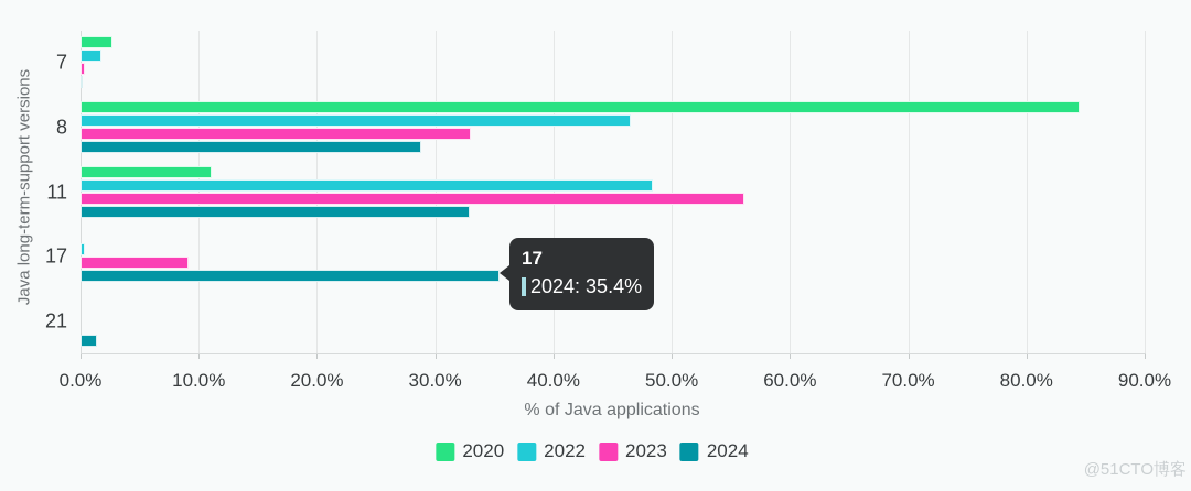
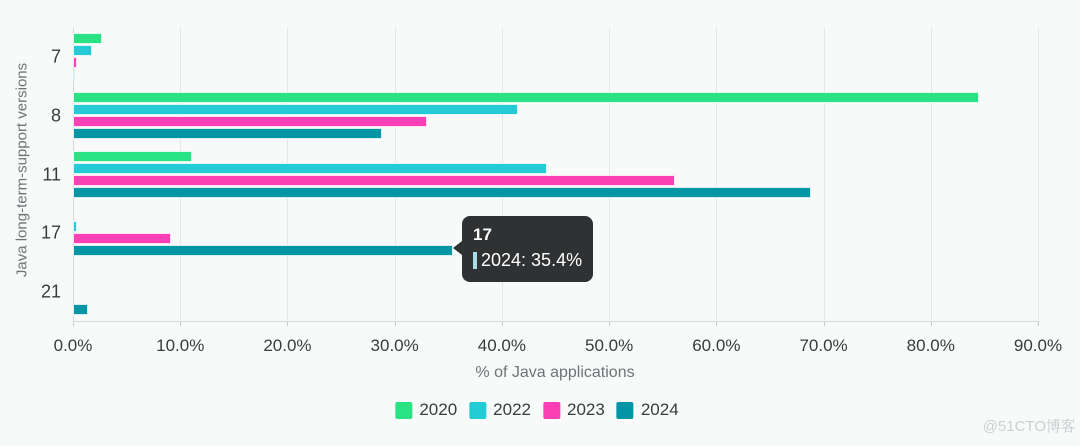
2022/8: 46.5% -> 41.5%
2022/11: 48.4% -> 44.2%
2024/11: 32.9% -> 68.8%
